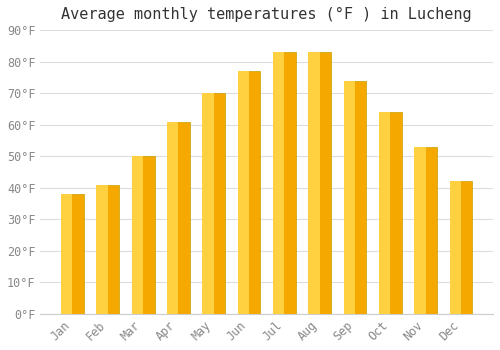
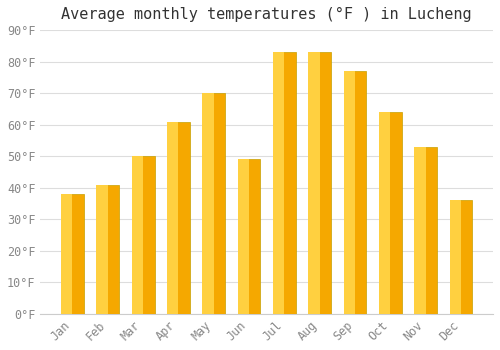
Jun: 77°F -> 49°F
Sep: 74°F -> 77°F
Dec: 42°F -> 36°F
